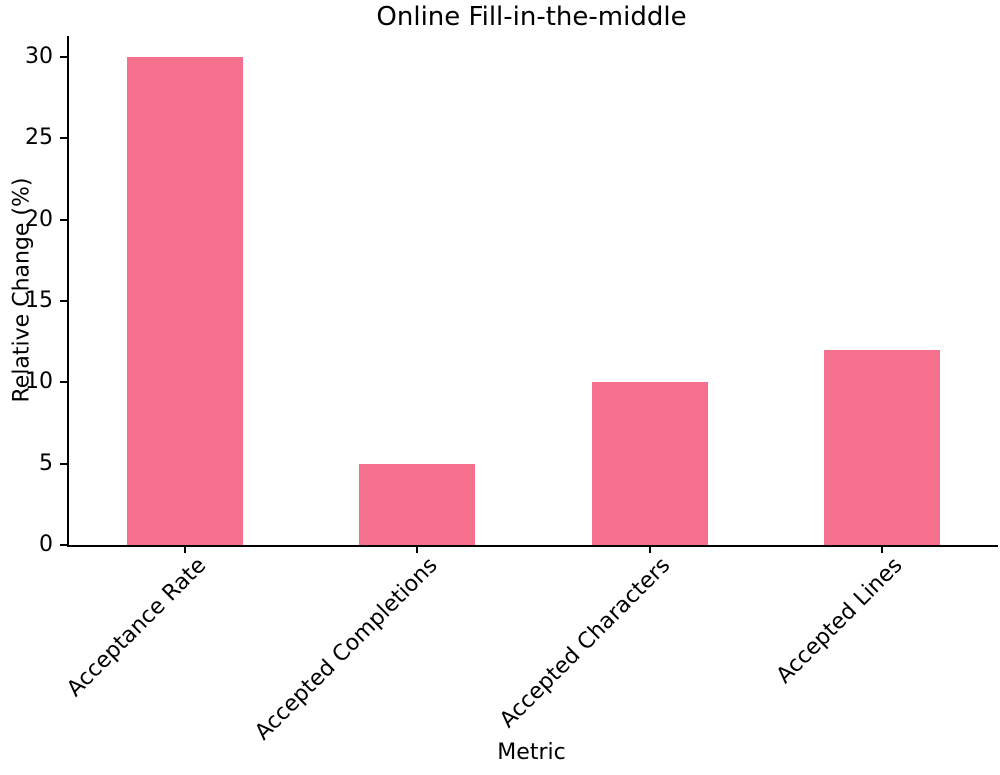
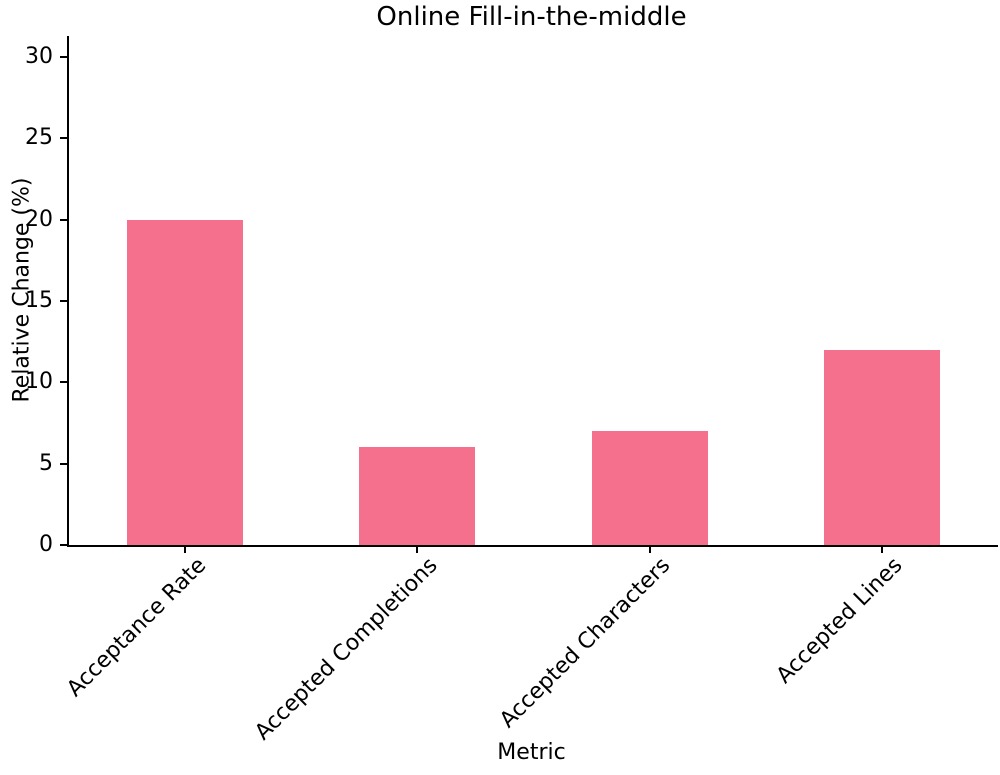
Acceptance Rate: 30 -> 20
Accepted Completions: 5 -> 6
Accepted Characters: 10 -> 7
